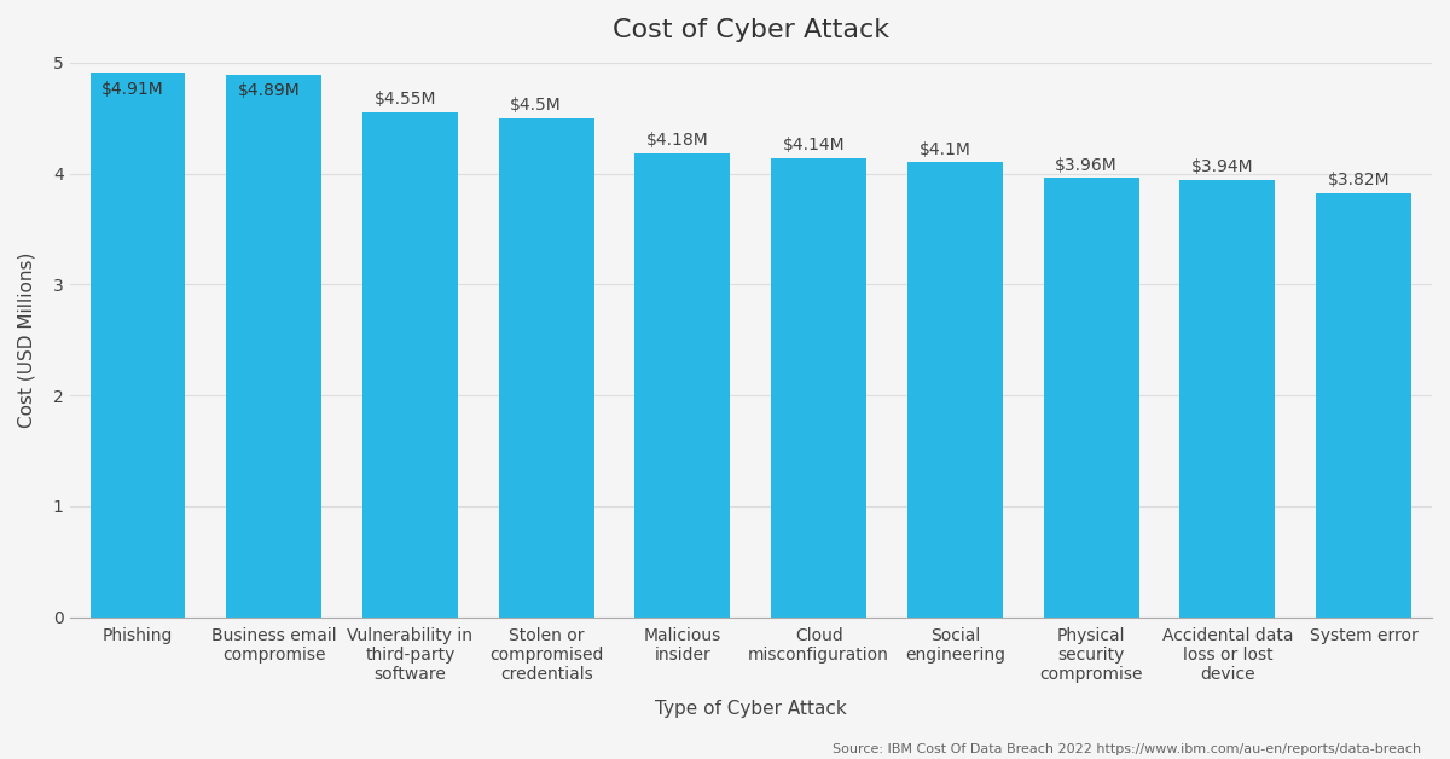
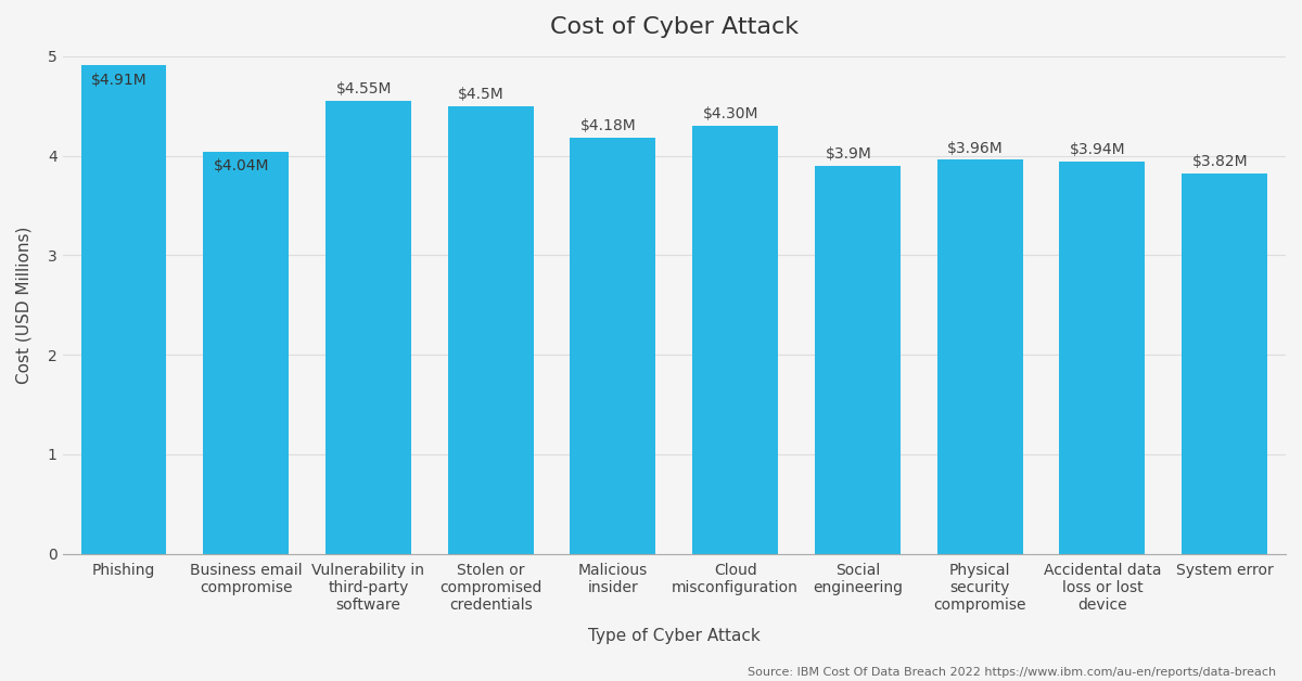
Business email compromise: $4.89M -> $4.04M
Cloud misconfiguration: $4.14M -> $4.30M
Social engineering: $4.1M -> $3.9M
